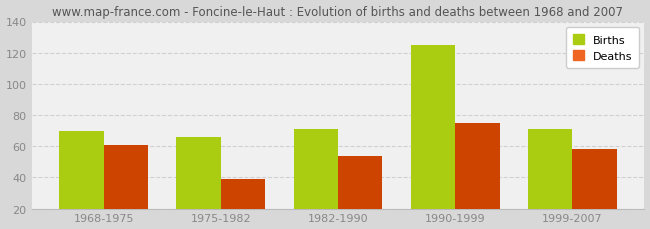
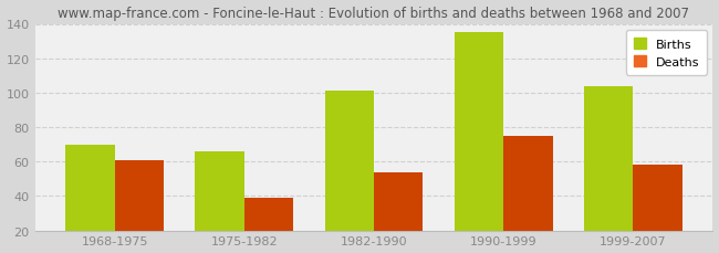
Births/1982-1990: 71 -> 101
Births/1990-1999: 125 -> 135
Births/1999-2007: 71 -> 104
